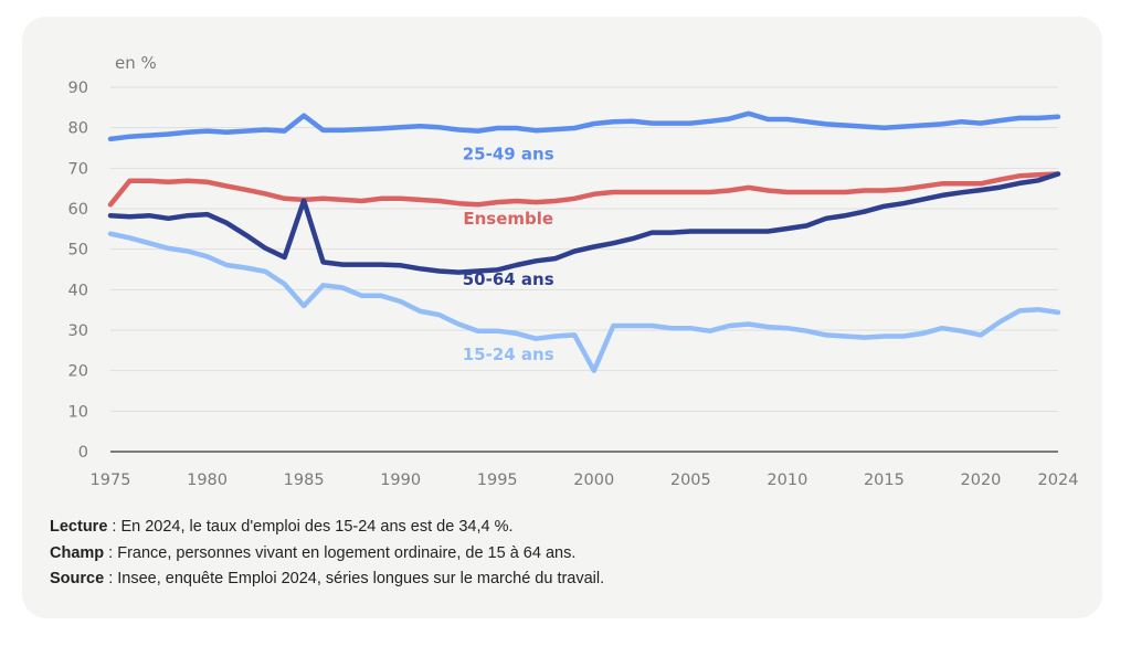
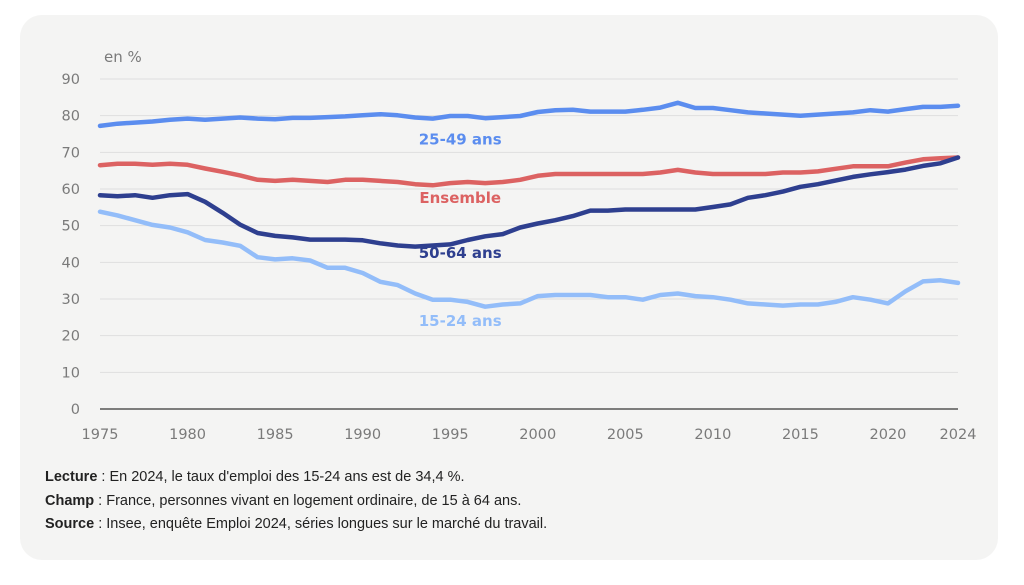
Ensemble/1975: 61 -> 66
25-49 ans/1985: 83 -> 79
50-64 ans/1985: 62 -> 47
15-24 ans/1985: 36 -> 41
15-24 ans/2000: 20 -> 31
